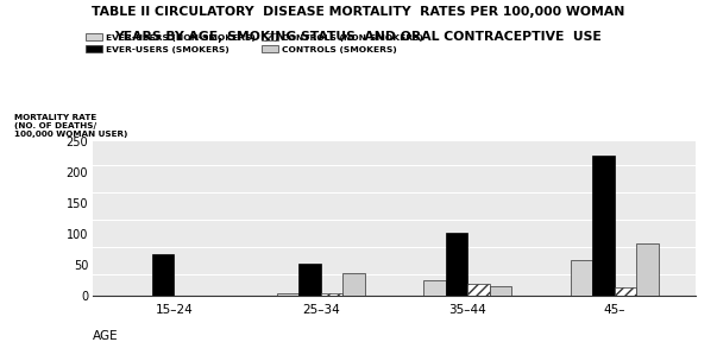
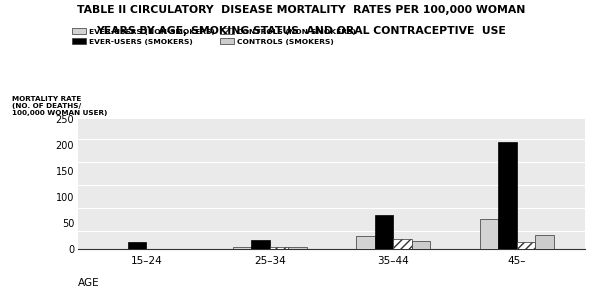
EVER-USERS (SMOKERS)/15–24: 68 -> 13
EVER-USERS (SMOKERS)/25–34: 52 -> 18
CONTROLS (SMOKERS)/25–34: 36 -> 5
EVER-USERS (SMOKERS)/35–44: 102 -> 65
EVER-USERS (SMOKERS)/45–: 226 -> 206
CONTROLS (SMOKERS)/45–: 84 -> 28
